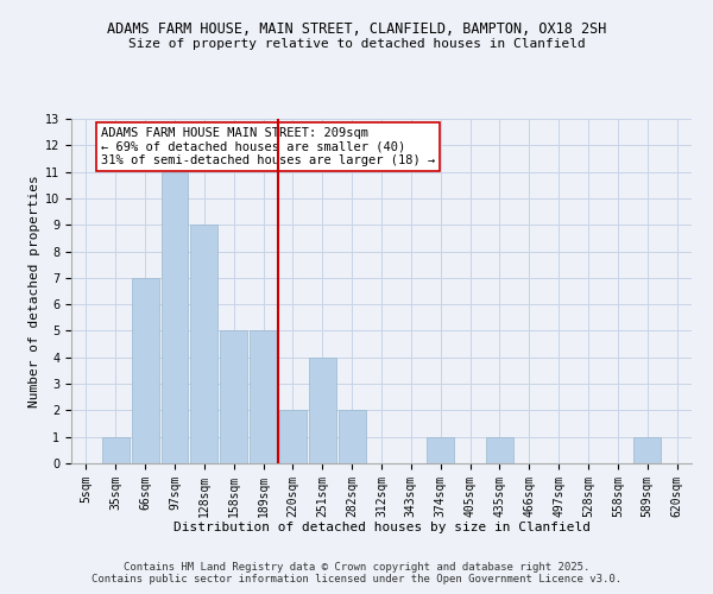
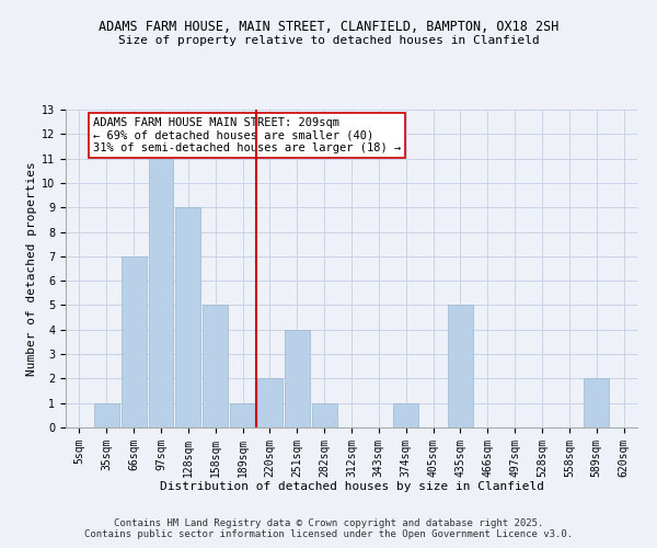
189sqm: 5 -> 1
282sqm: 2 -> 1
435sqm: 1 -> 5
589sqm: 1 -> 2
